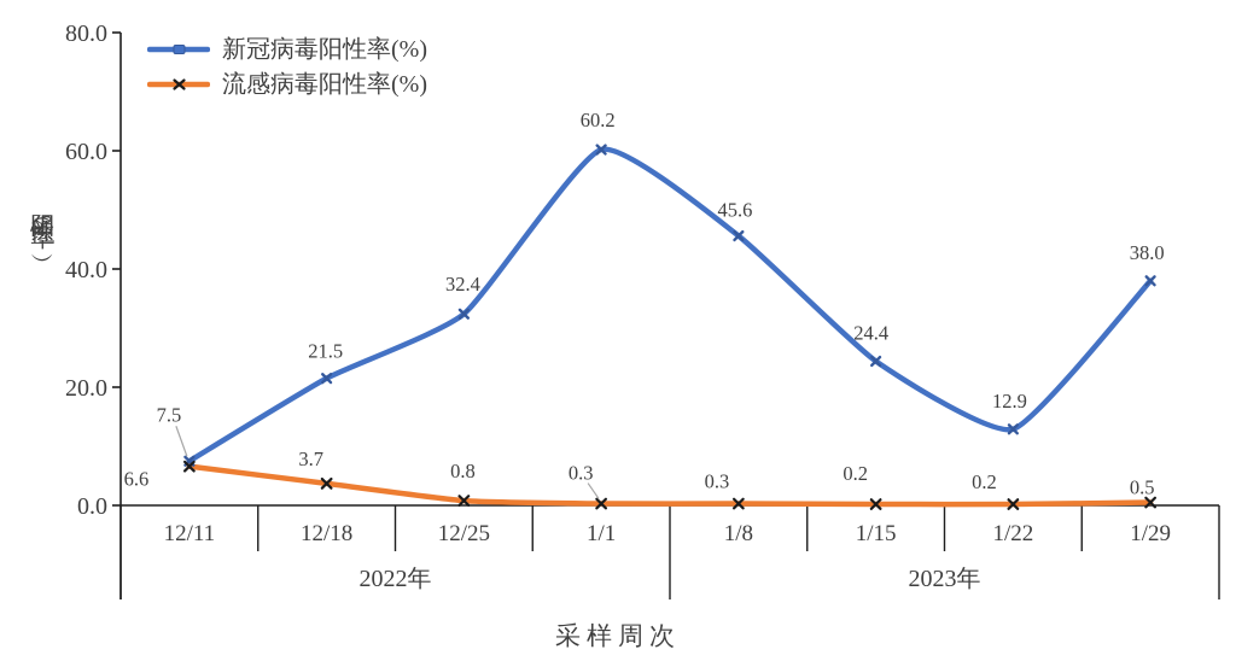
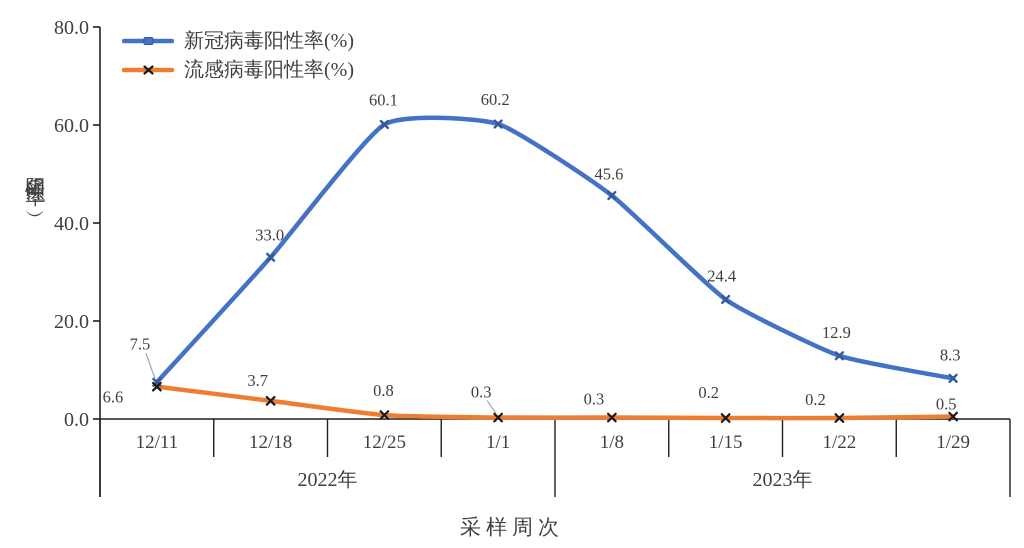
新冠病毒阳性率(%)/12/18: 21.5 -> 33.0
新冠病毒阳性率(%)/12/25: 32.4 -> 60.1
新冠病毒阳性率(%)/1/29: 38.0 -> 8.3
